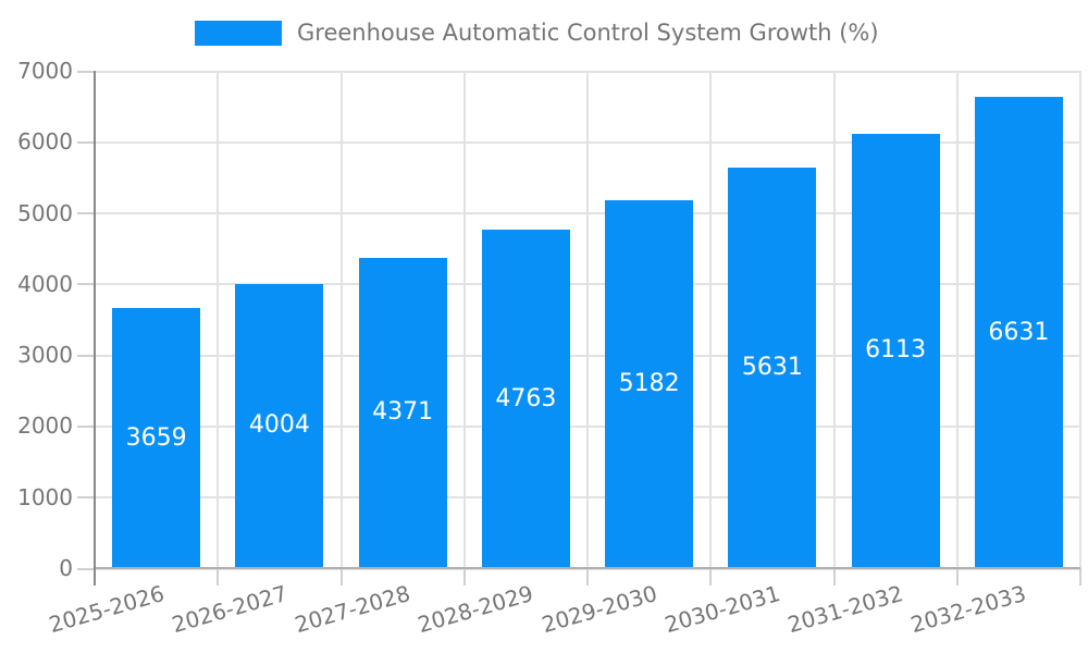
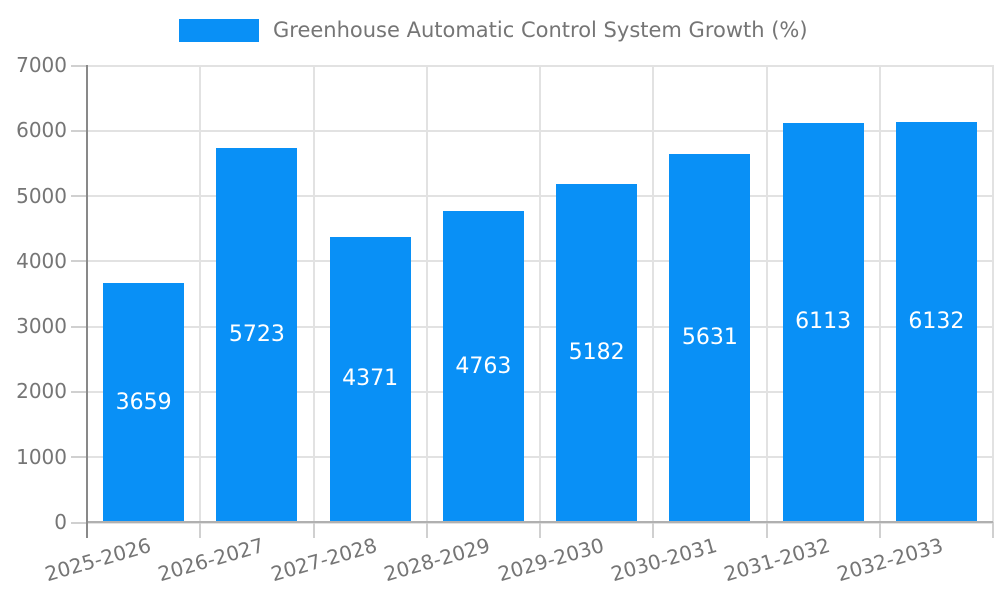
2026-2027: 4004 -> 5723
2032-2033: 6631 -> 6132
